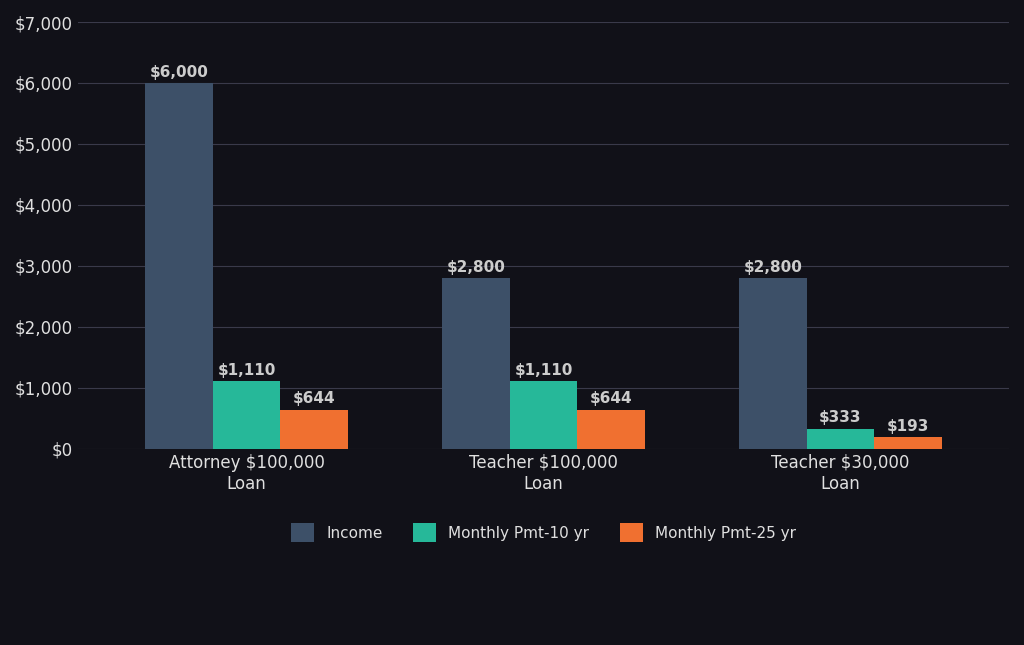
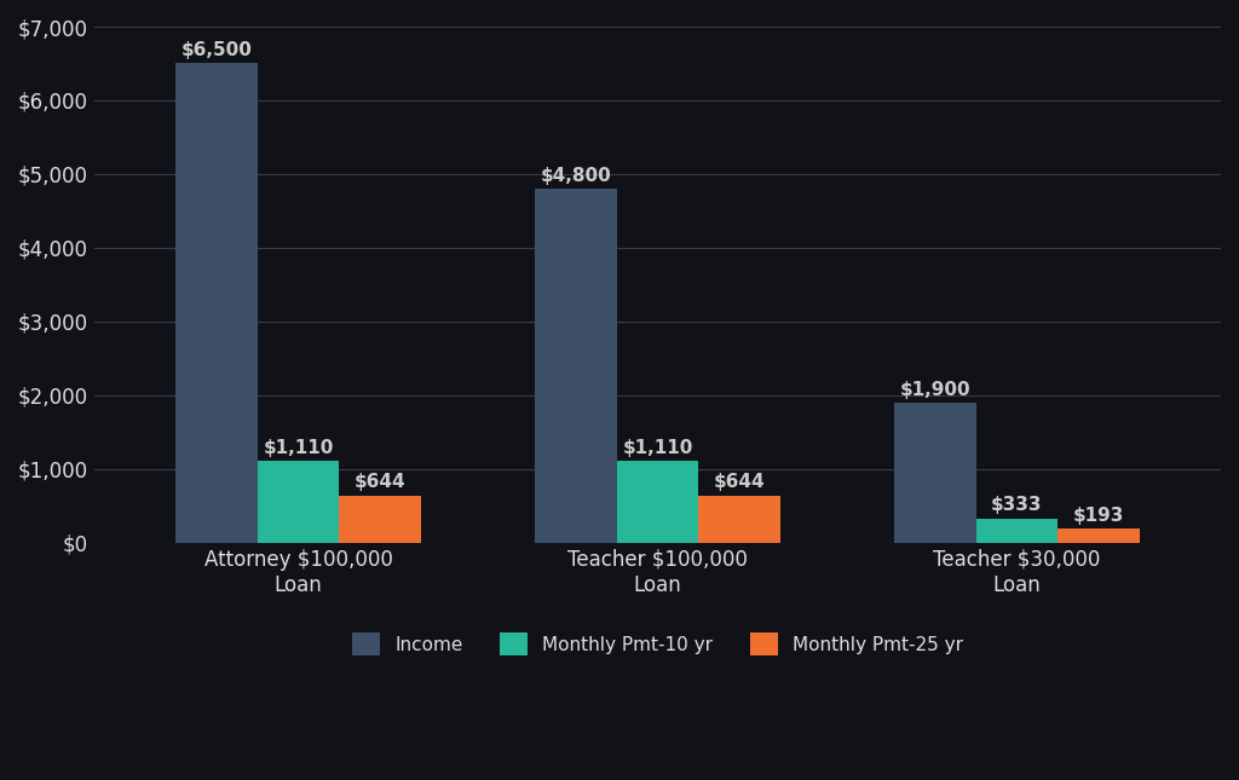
Income/Attorney $100,000 Loan: $6,000 -> $6,500
Income/Teacher $100,000 Loan: $2,800 -> $4,800
Income/Teacher $30,000 Loan: $2,800 -> $1,900
